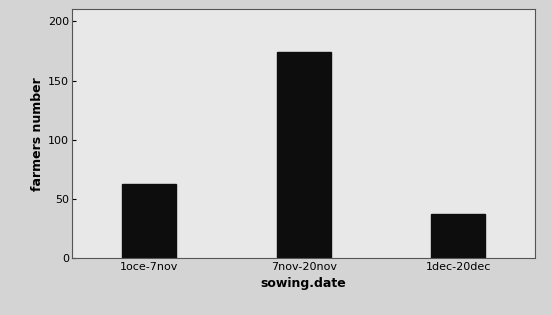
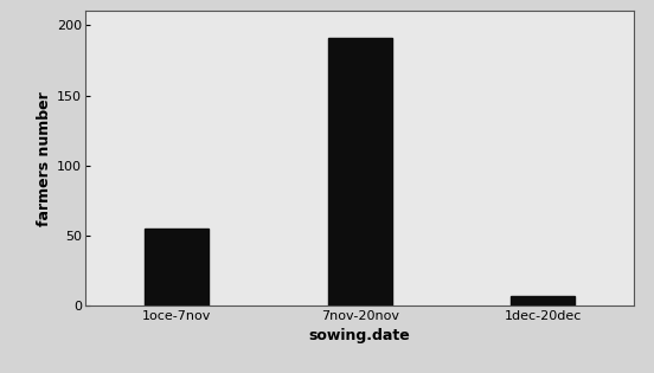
1oce-7nov: 63 -> 55
7nov-20nov: 174 -> 191
1dec-20dec: 37 -> 7
